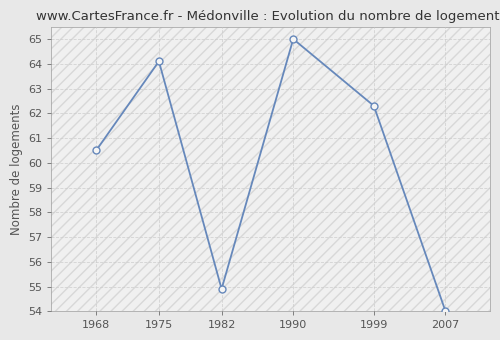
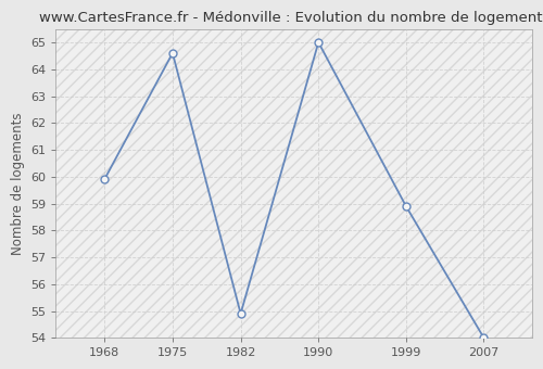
1968: 60.5 -> 59.9
1975: 64.1 -> 64.6
1999: 62.3 -> 58.9
